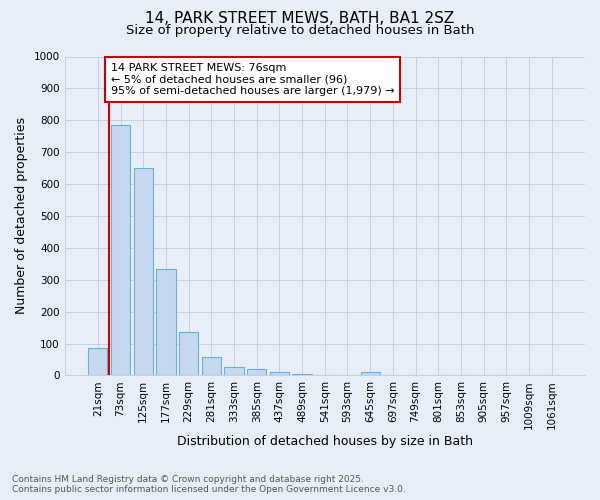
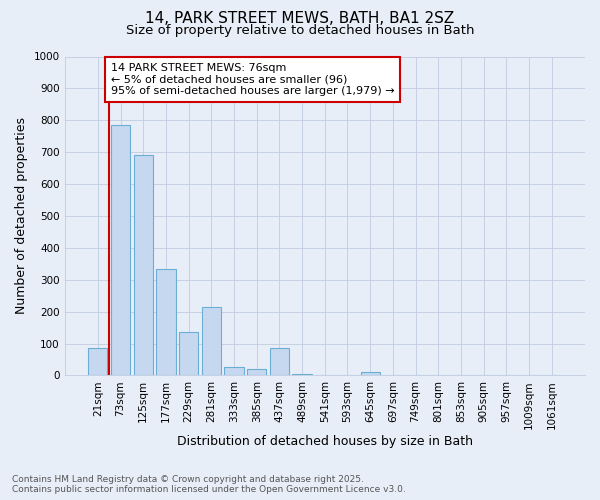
125sqm: 650 -> 690
281sqm: 58 -> 215
437sqm: 12 -> 85
